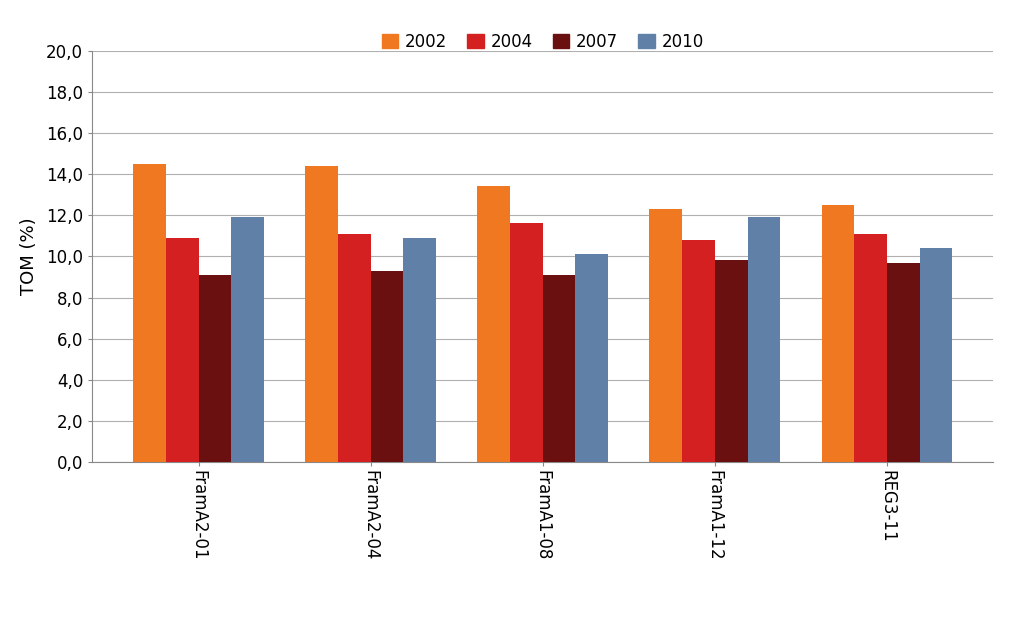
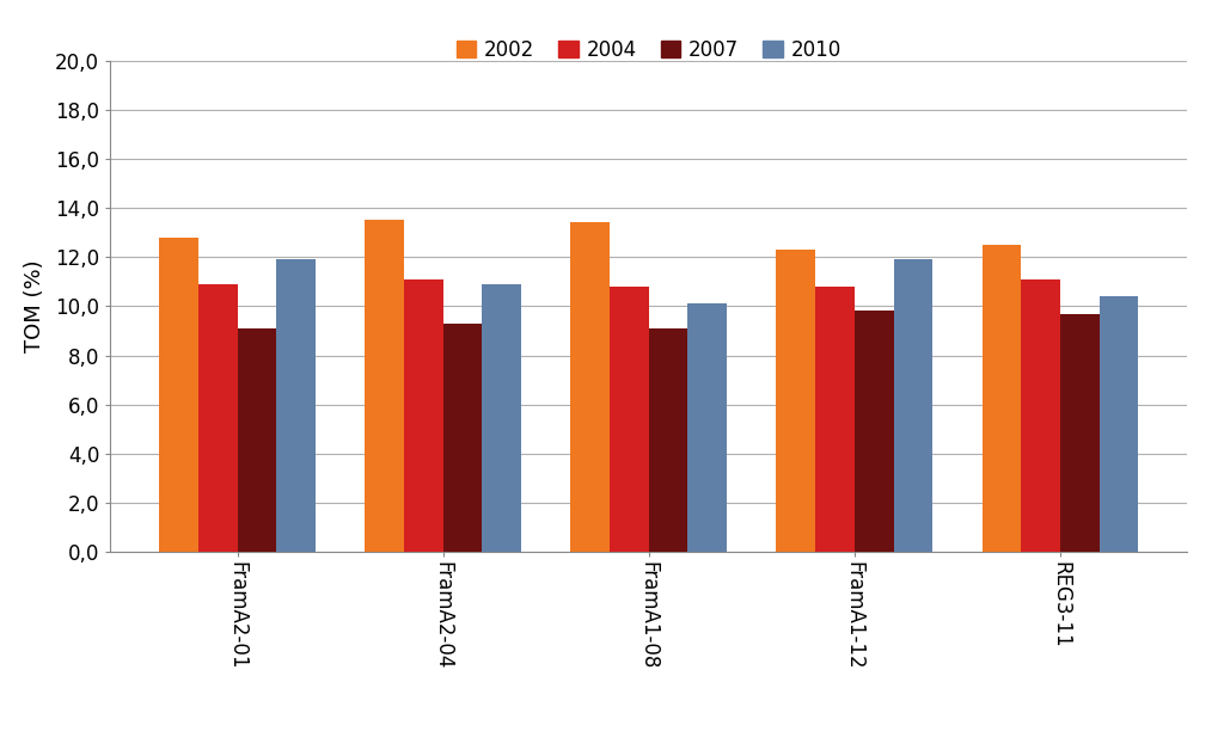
2002/FramA2-01: 14,5 -> 12,8
2002/FramA2-04: 14,4 -> 13,5
2004/FramA1-08: 11,6 -> 10,8
